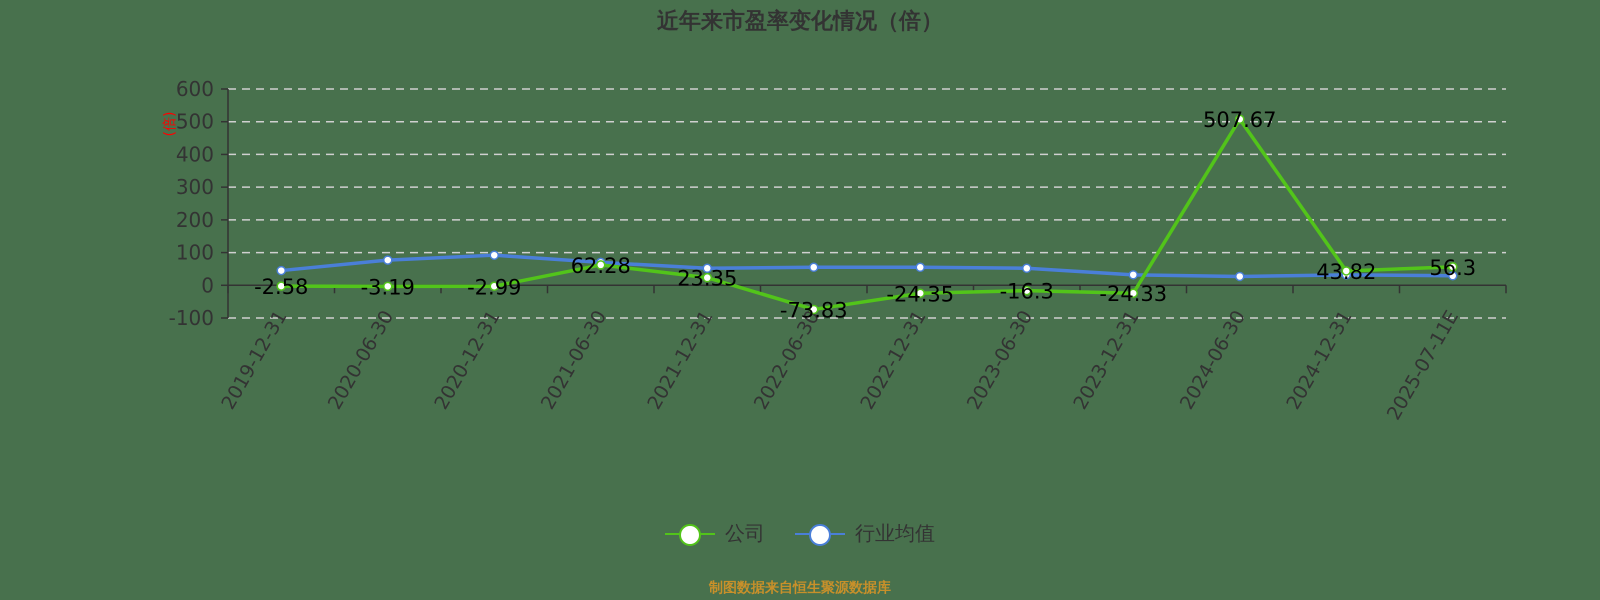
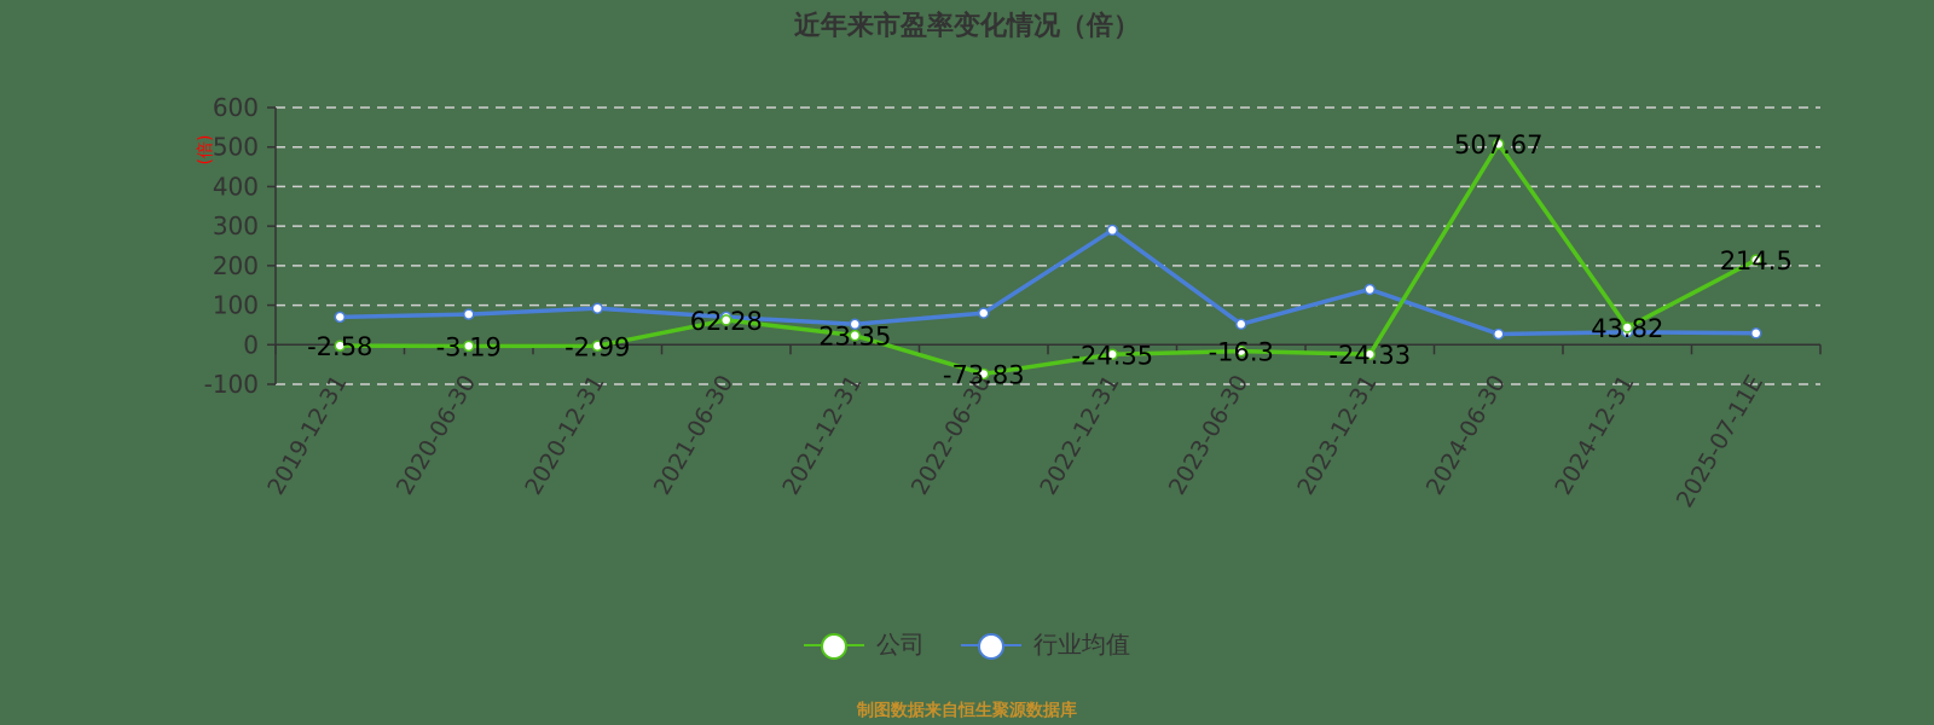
行业均值/2019-12-31: 40 -> 70
行业均值/2022-06-30: 60 -> 80
行业均值/2022-12-31: 60 -> 290
行业均值/2023-12-31: 30 -> 140
公司/2025-07-11E: 56.3 -> 214.5
